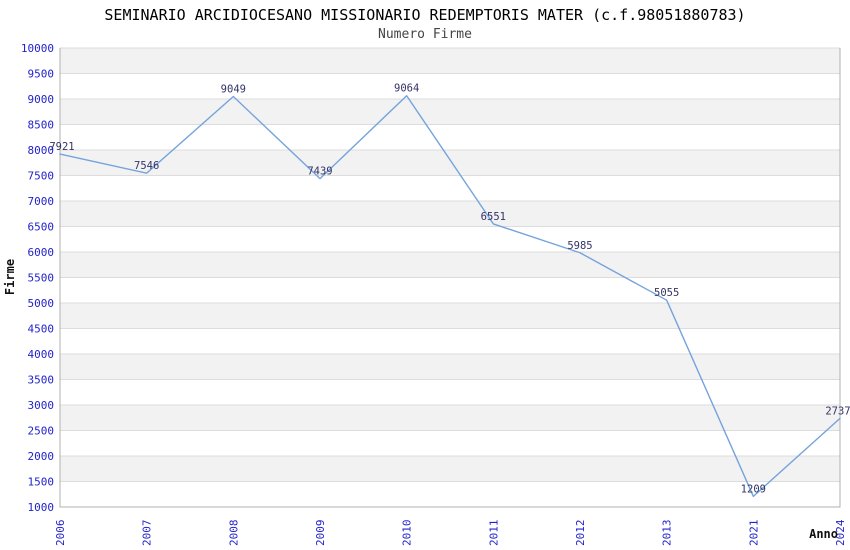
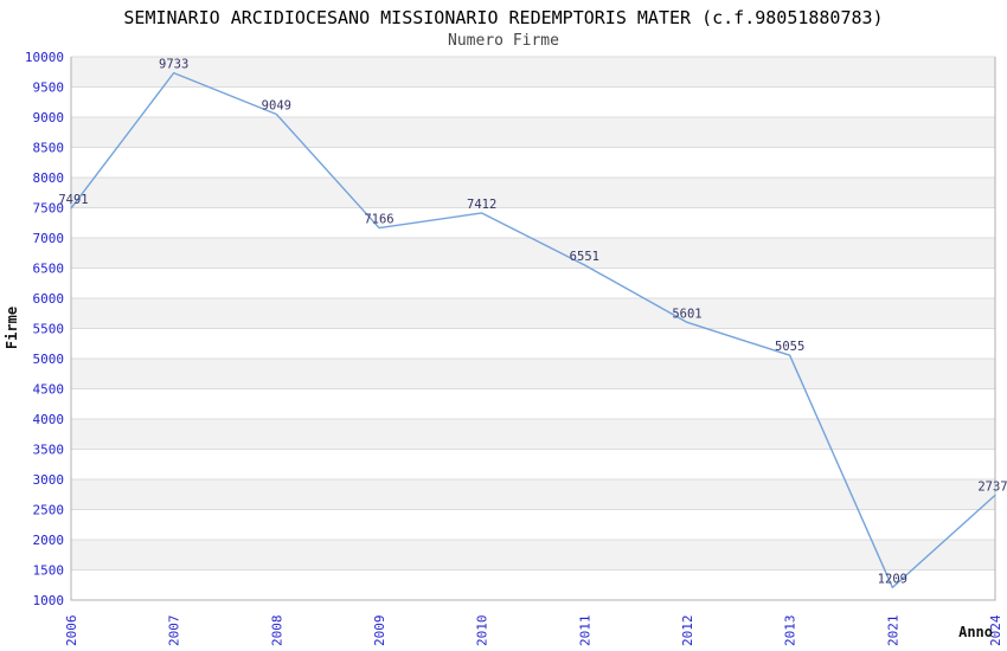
2006: 7921 -> 7491
2007: 7546 -> 9733
2009: 7439 -> 7166
2010: 9064 -> 7412
2012: 5985 -> 5601
